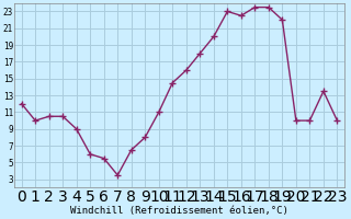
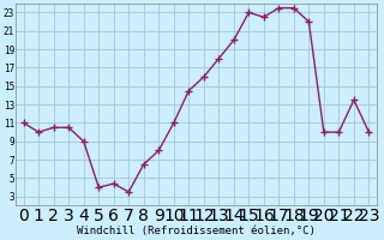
0: 12.0 -> 11.0
5: 6.0 -> 4.0
6: 5.5 -> 4.4
